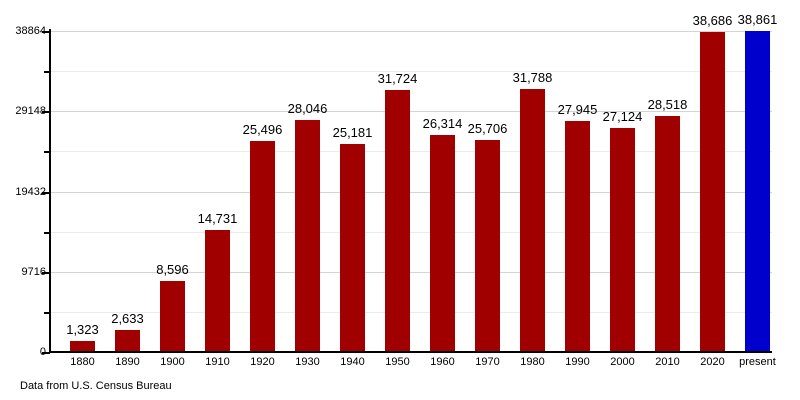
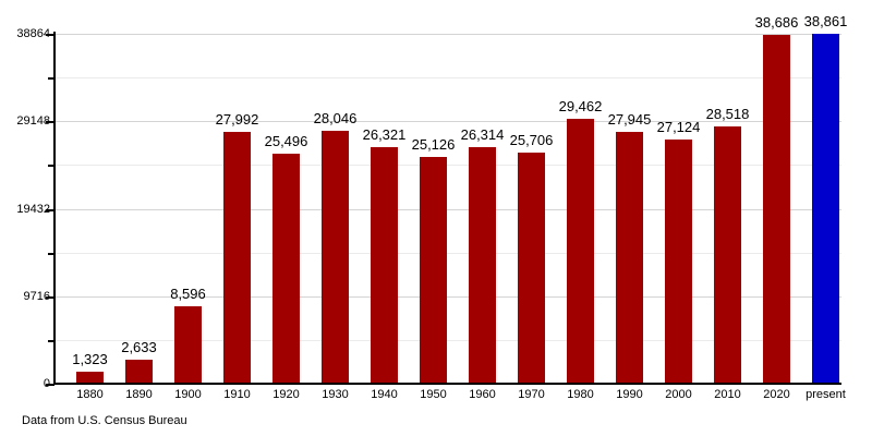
1910: 14,731 -> 27,992
1940: 25,181 -> 26,321
1950: 31,724 -> 25,126
1980: 31,788 -> 29,462
